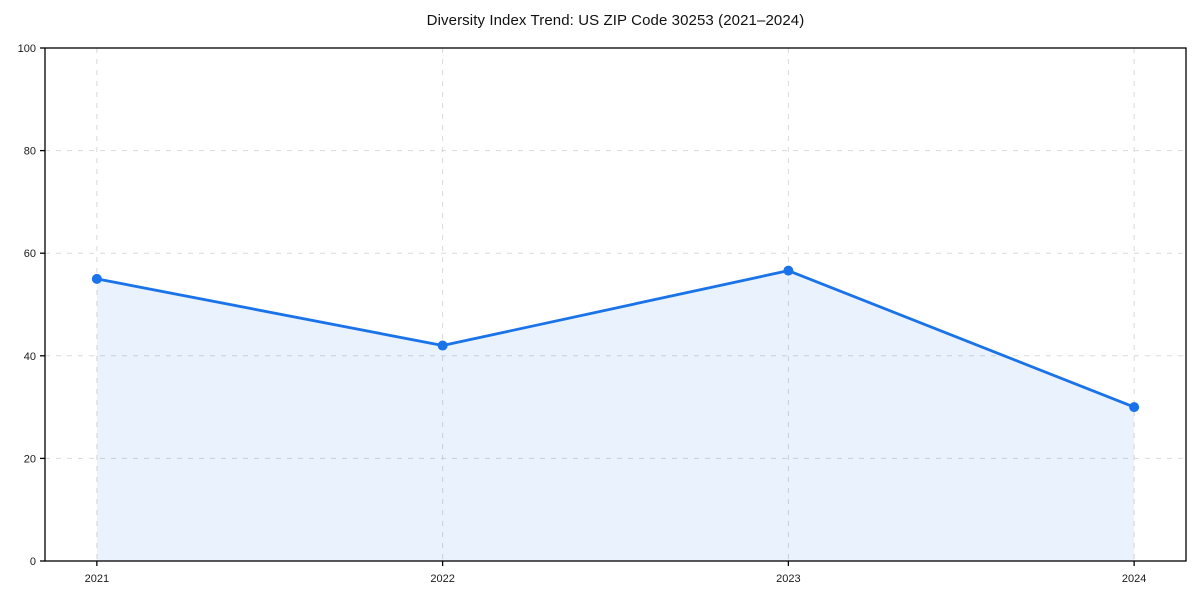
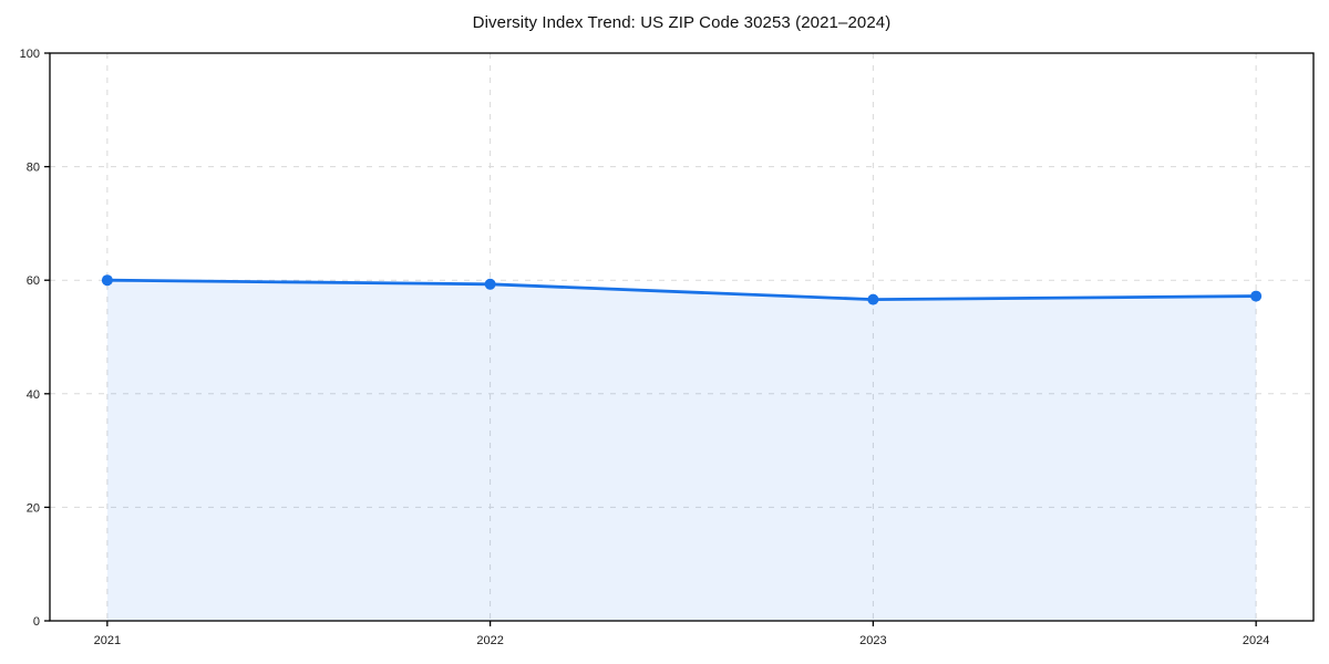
2021: 55 -> 60
2022: 42 -> 59
2024: 30 -> 57
